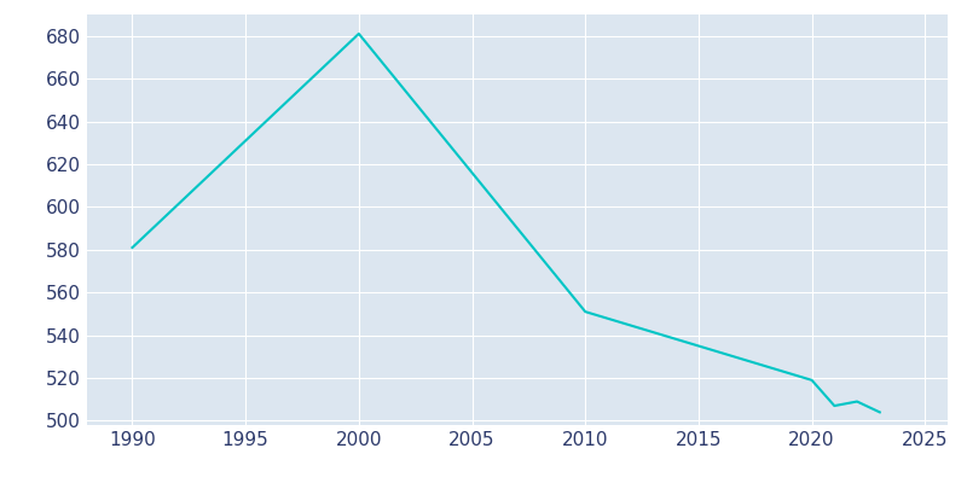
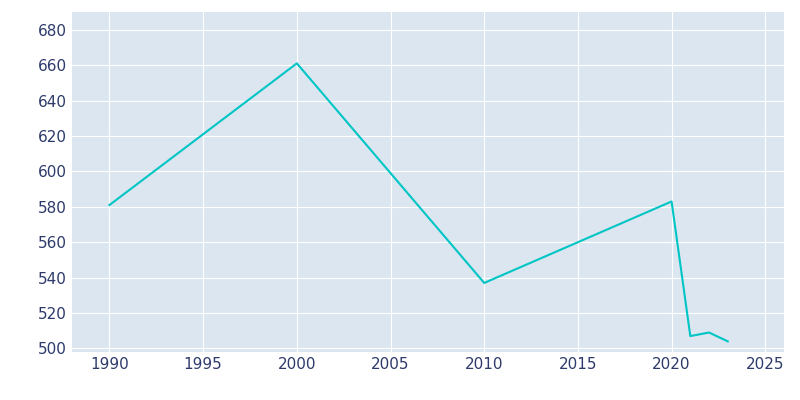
2000: 681 -> 661
2010: 551 -> 537
2020: 519 -> 583
